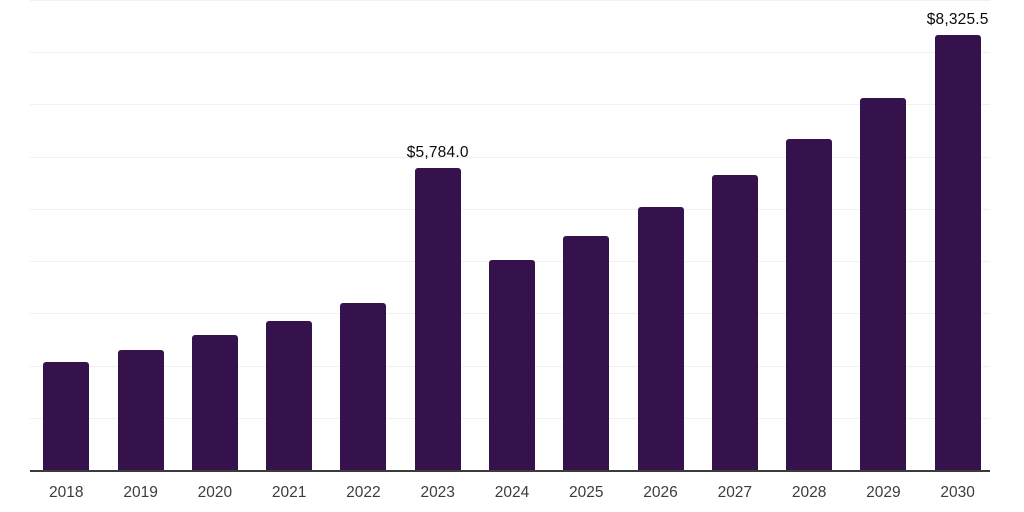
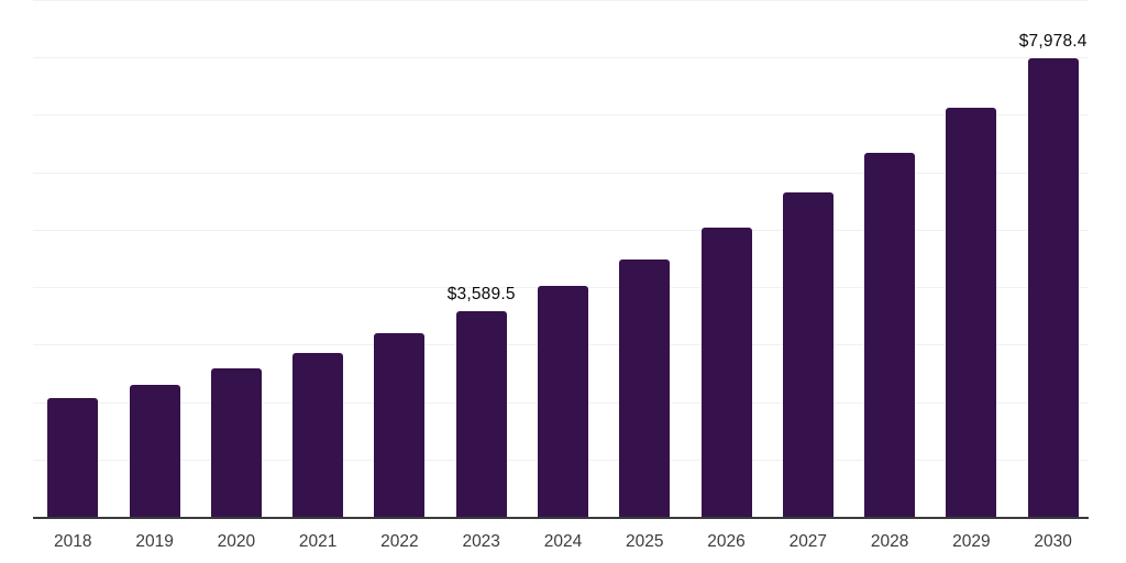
2023: $5,784.0 -> $3,589.5
2030: $8,325.5 -> $7,978.4
